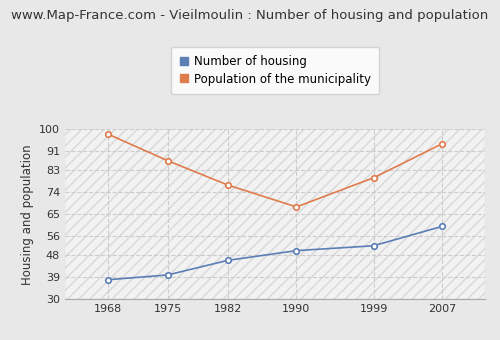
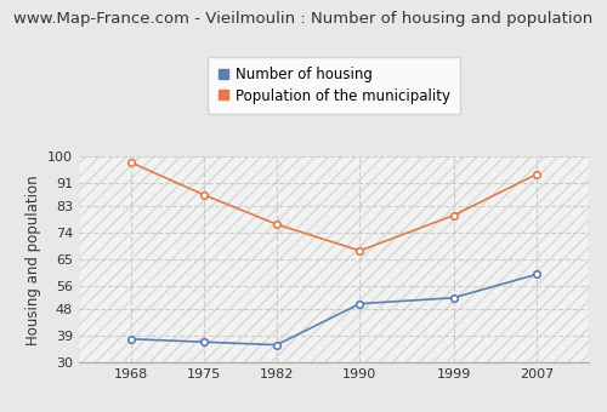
Number of housing/1975: 40 -> 37
Number of housing/1982: 46 -> 36
